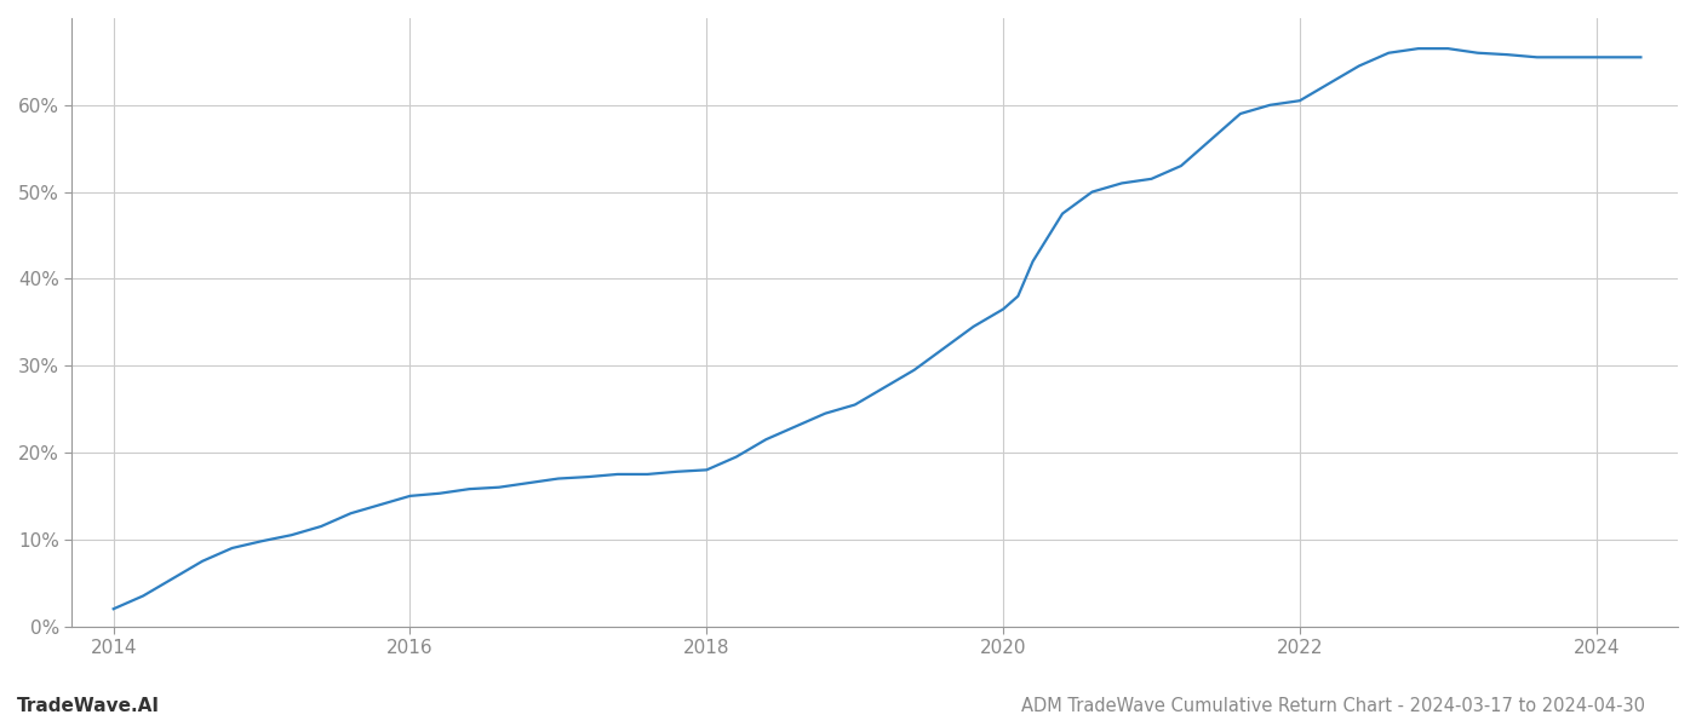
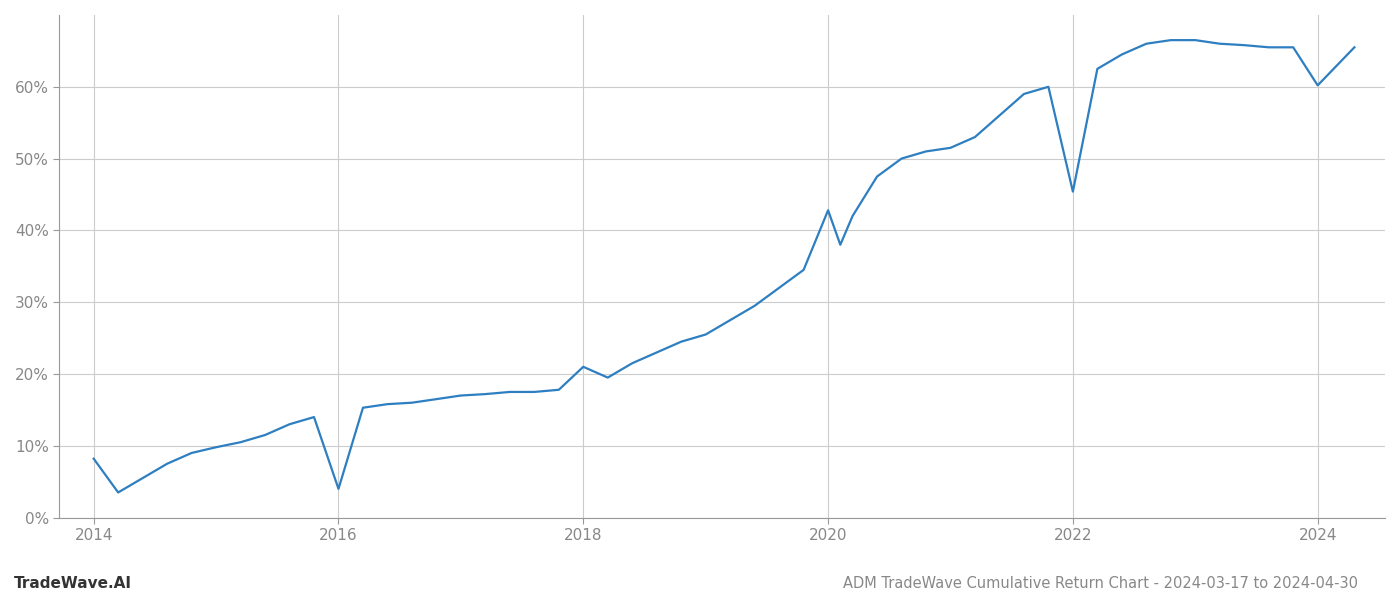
2014: 2.0% -> 8.2%
2016: 15.0% -> 4.0%
2018: 18.0% -> 21.0%
2020: 36.5% -> 42.8%
2022: 60.5% -> 45.4%
2024: 65.5% -> 60.2%
